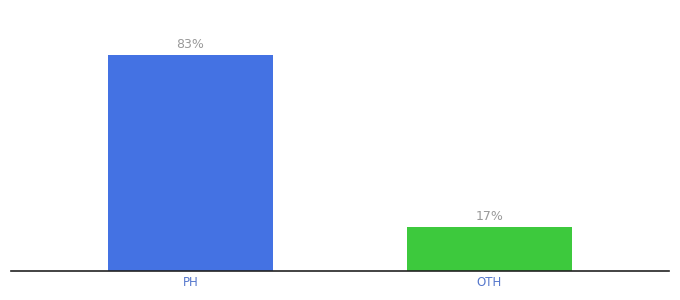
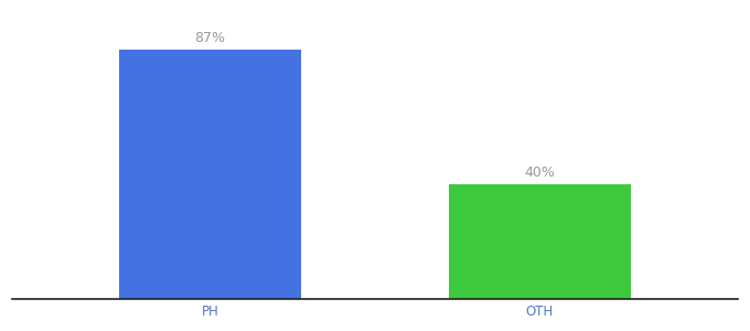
PH: 83% -> 87%
OTH: 17% -> 40%
